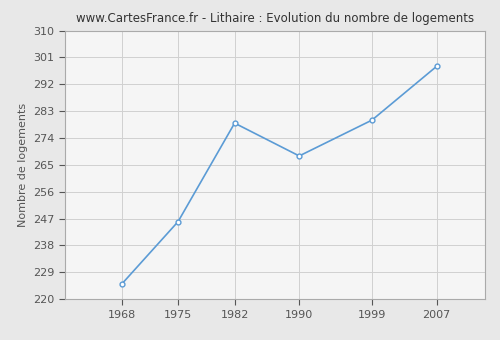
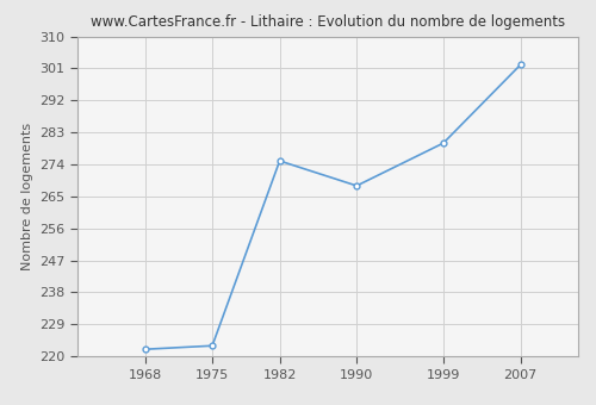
1968: 225 -> 222
1975: 246 -> 223
1982: 279 -> 275
2007: 298 -> 302
